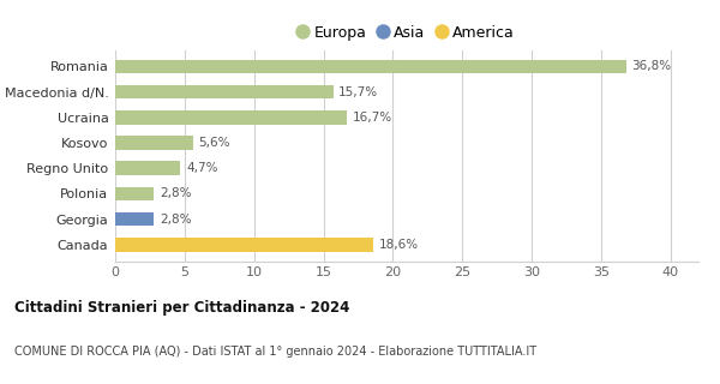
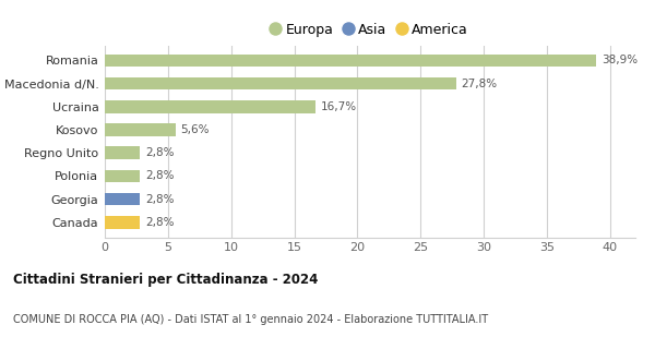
Romania: 36,8% -> 38,9%
Macedonia d/N.: 15,7% -> 27,8%
Regno Unito: 4,7% -> 2,8%
Canada: 18,6% -> 2,8%
